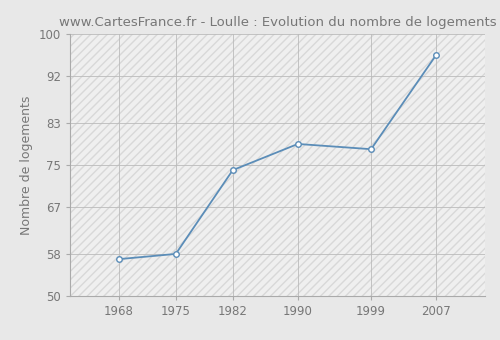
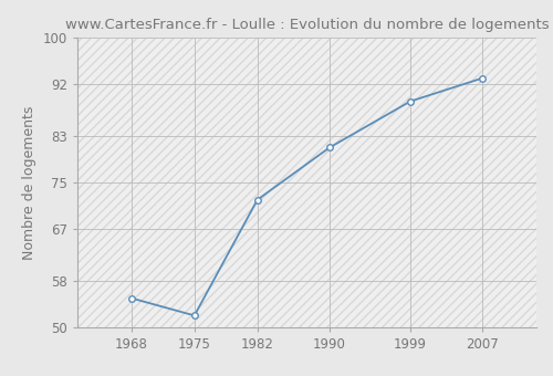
1968: 57 -> 55
1975: 58 -> 52
1982: 74 -> 72
1990: 79 -> 81
1999: 78 -> 89
2007: 96 -> 93
